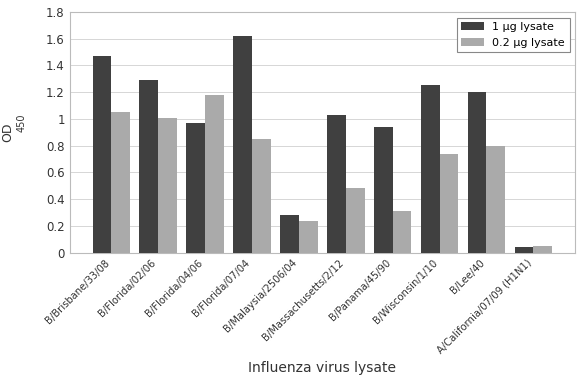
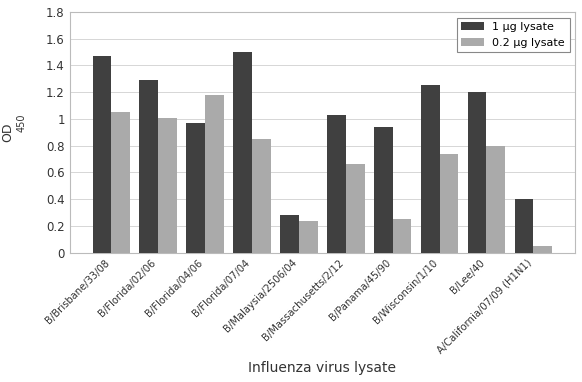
1 μg lysate/B/Florida/07/04: 1.62 -> 1.50
0.2 μg lysate/B/Massachusetts/2/12: 0.48 -> 0.66
0.2 μg lysate/B/Panama/45/90: 0.31 -> 0.25
1 μg lysate/A/California/07/09 (H1N1): 0.04 -> 0.40
